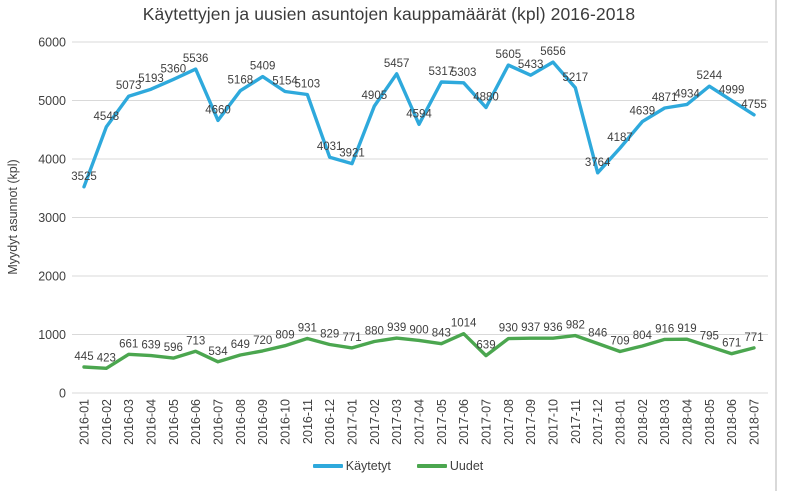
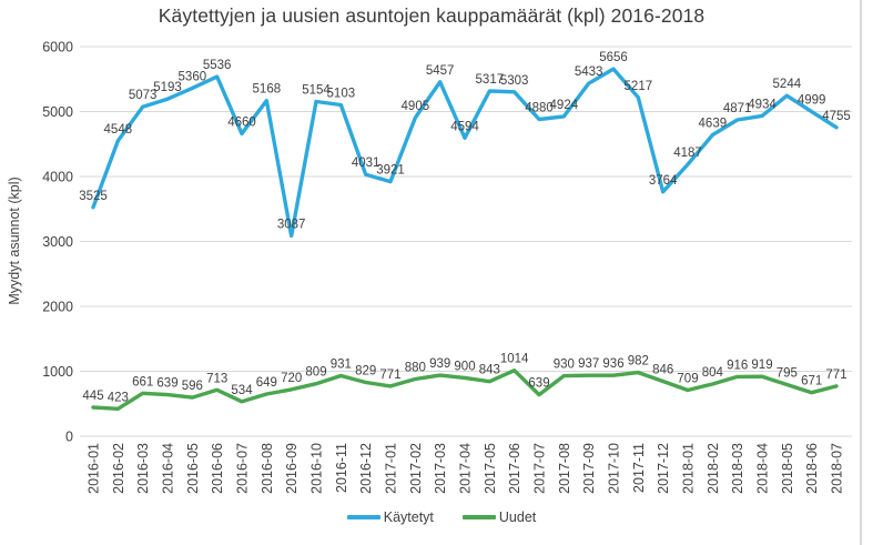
Käytetyt/2016-09: 5409 -> 3087
Käytetyt/2017-08: 5605 -> 4924
